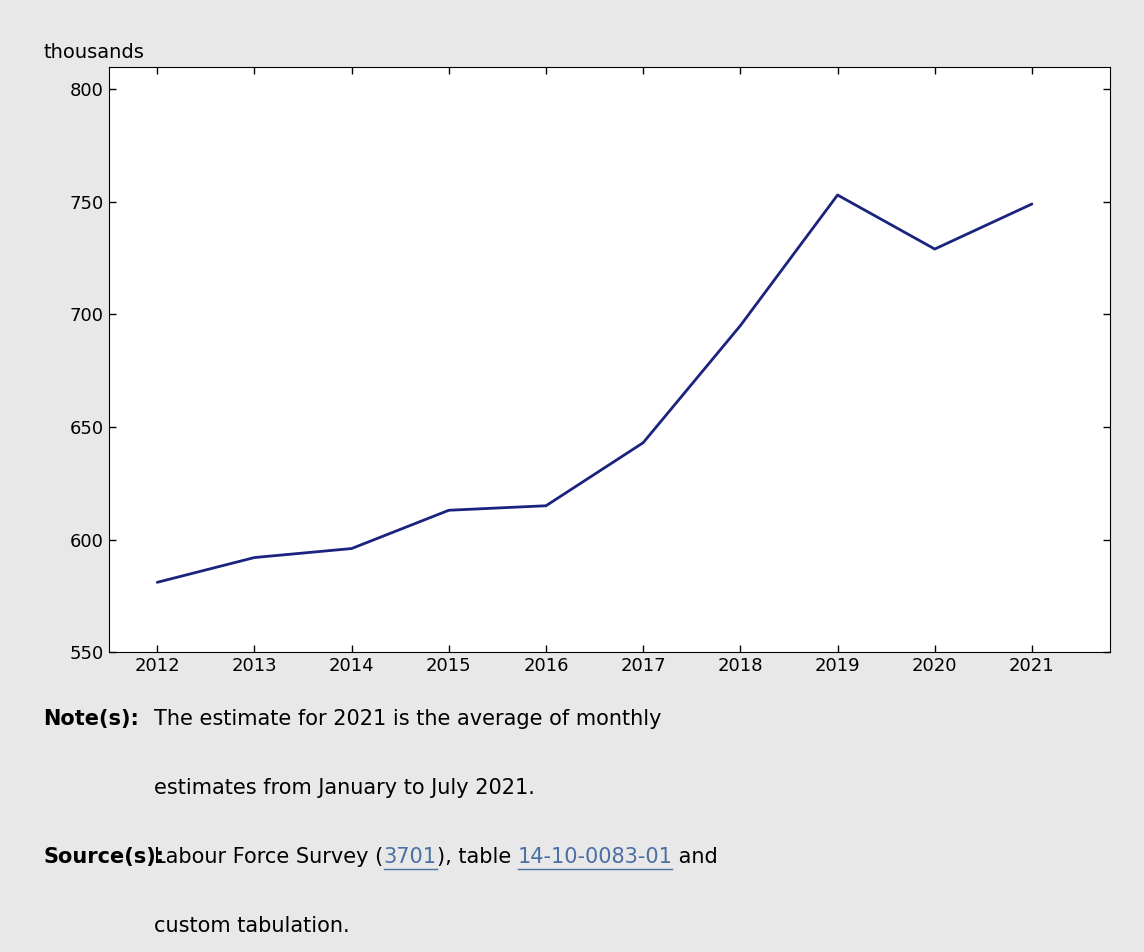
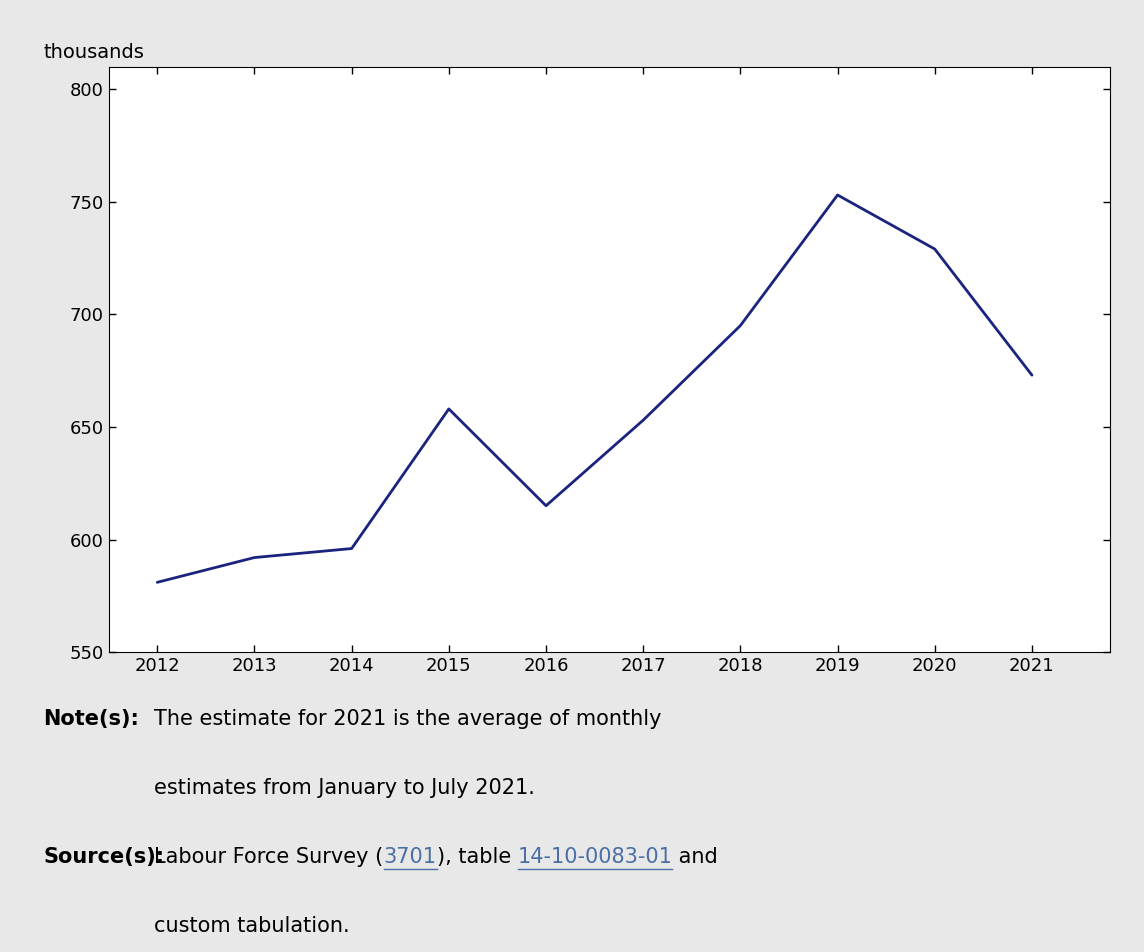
2015: 613 -> 658
2017: 643 -> 653
2021: 749 -> 673
